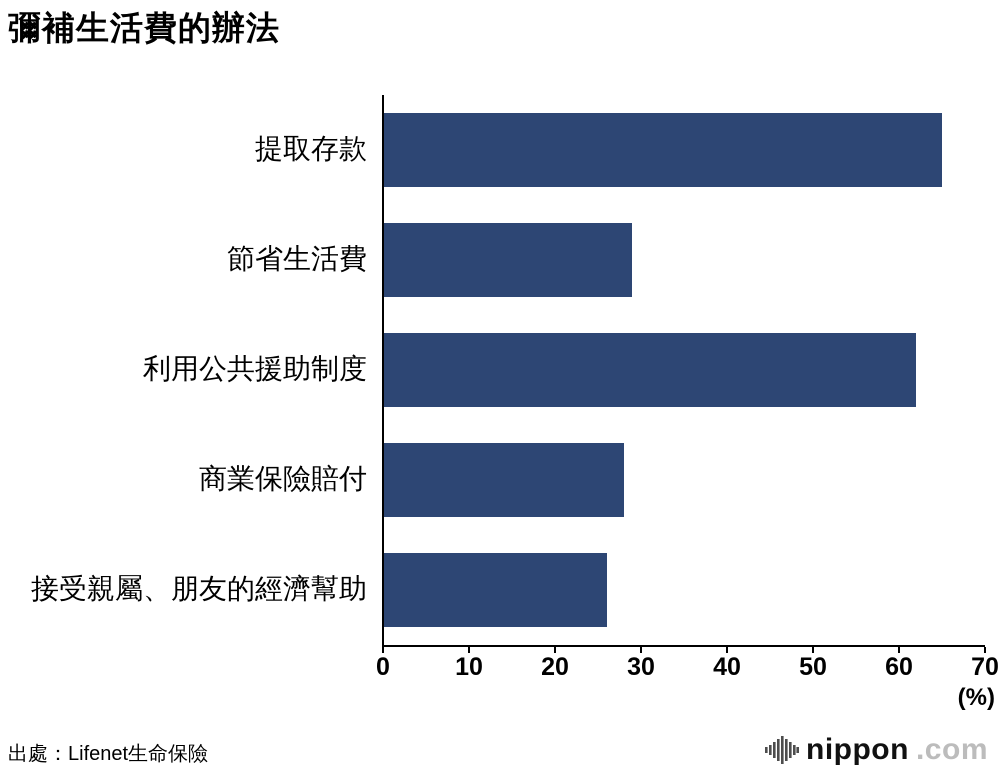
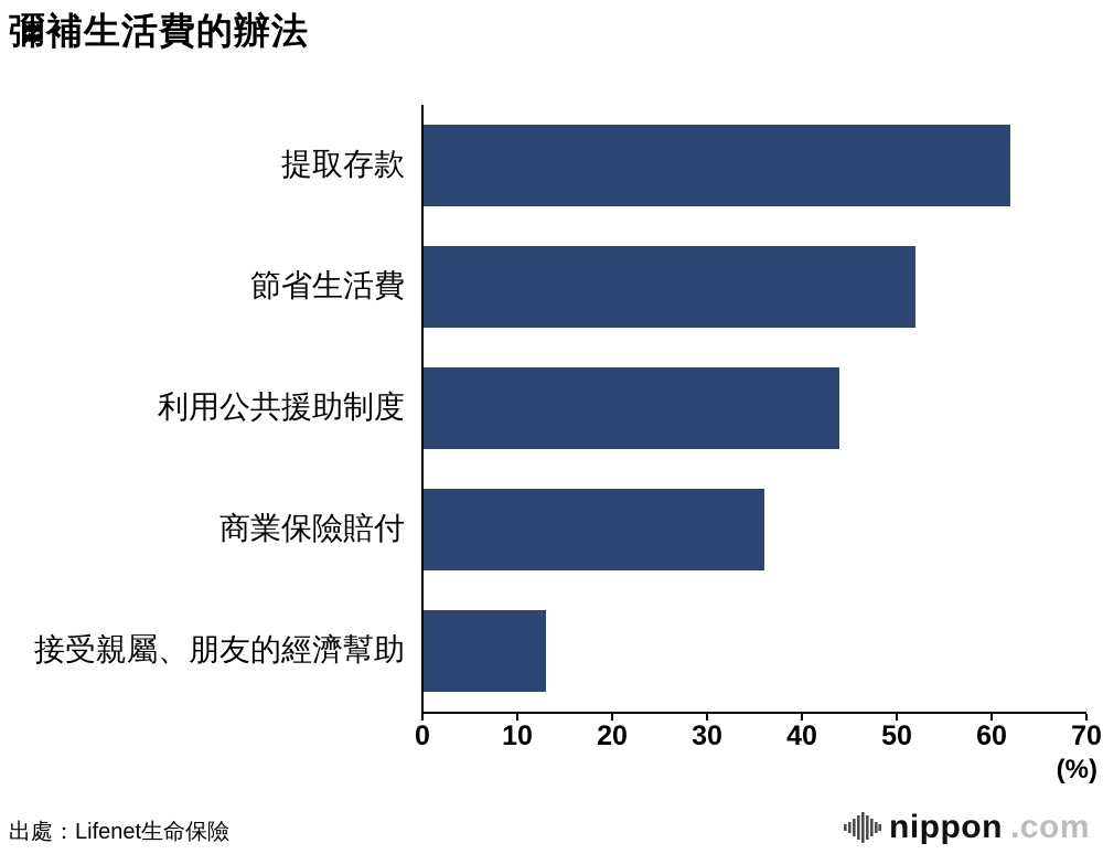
提取存款: 65 -> 62
節省生活費: 29 -> 52
利用公共援助制度: 62 -> 44
商業保險賠付: 28 -> 36
接受親屬、朋友的經濟幫助: 26 -> 13
